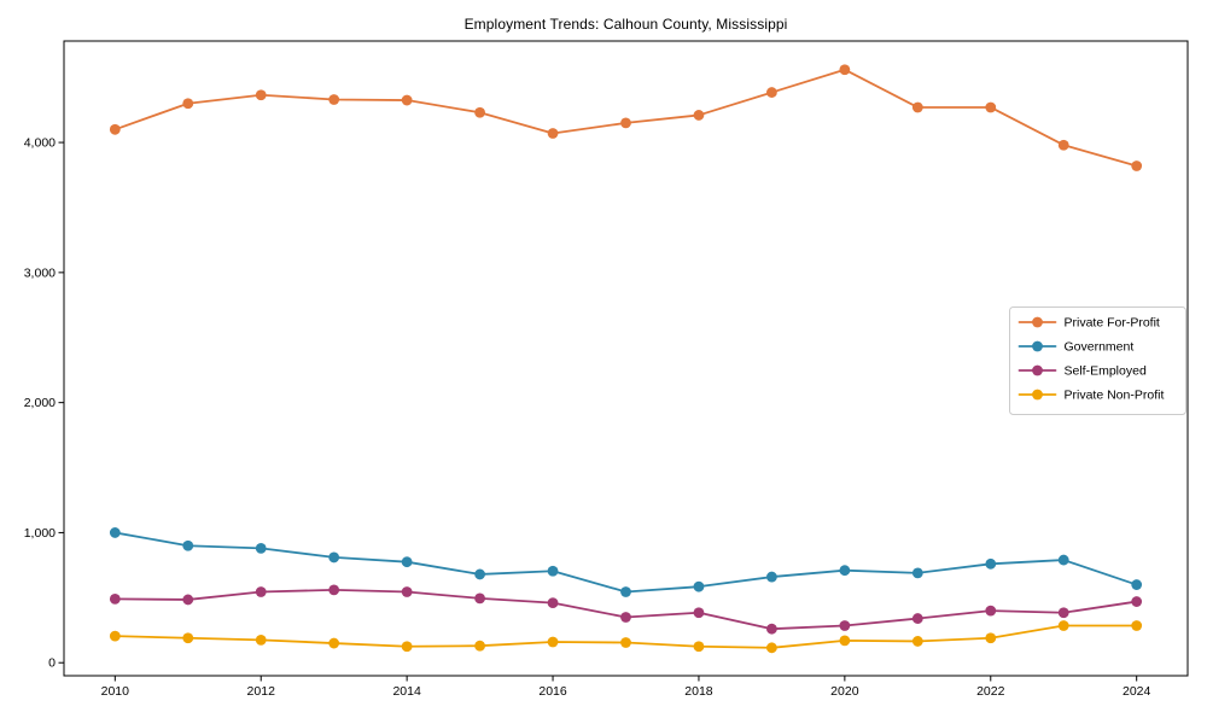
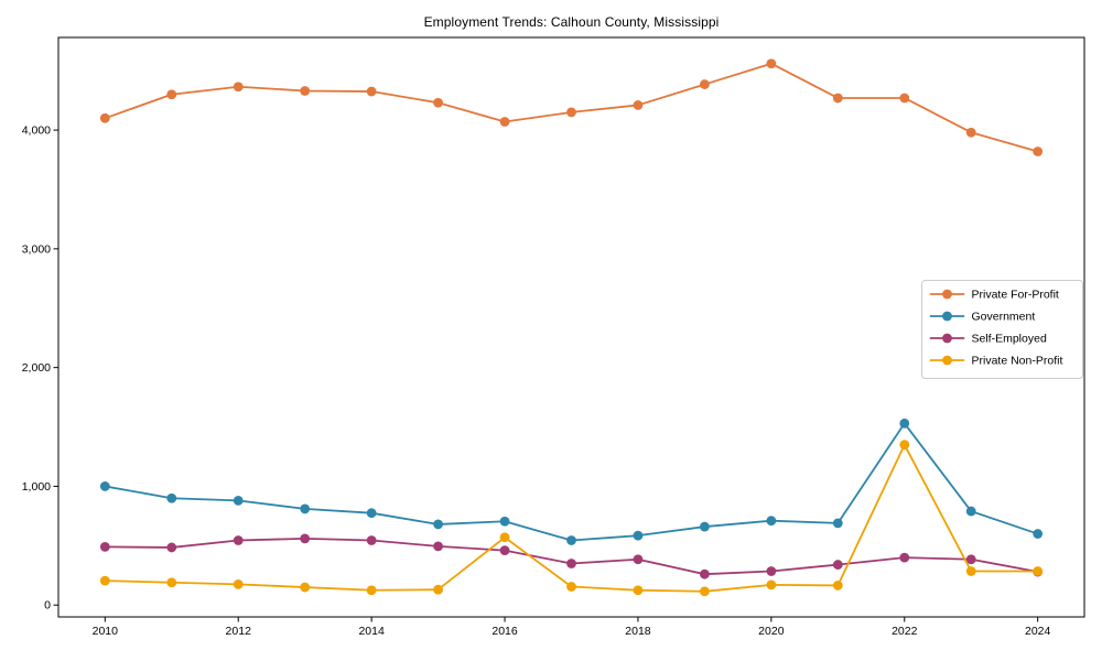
Private Non-Profit/2016: 160 -> 570
Government/2022: 760 -> 1530
Private Non-Profit/2022: 190 -> 1350
Self-Employed/2024: 470 -> 280
